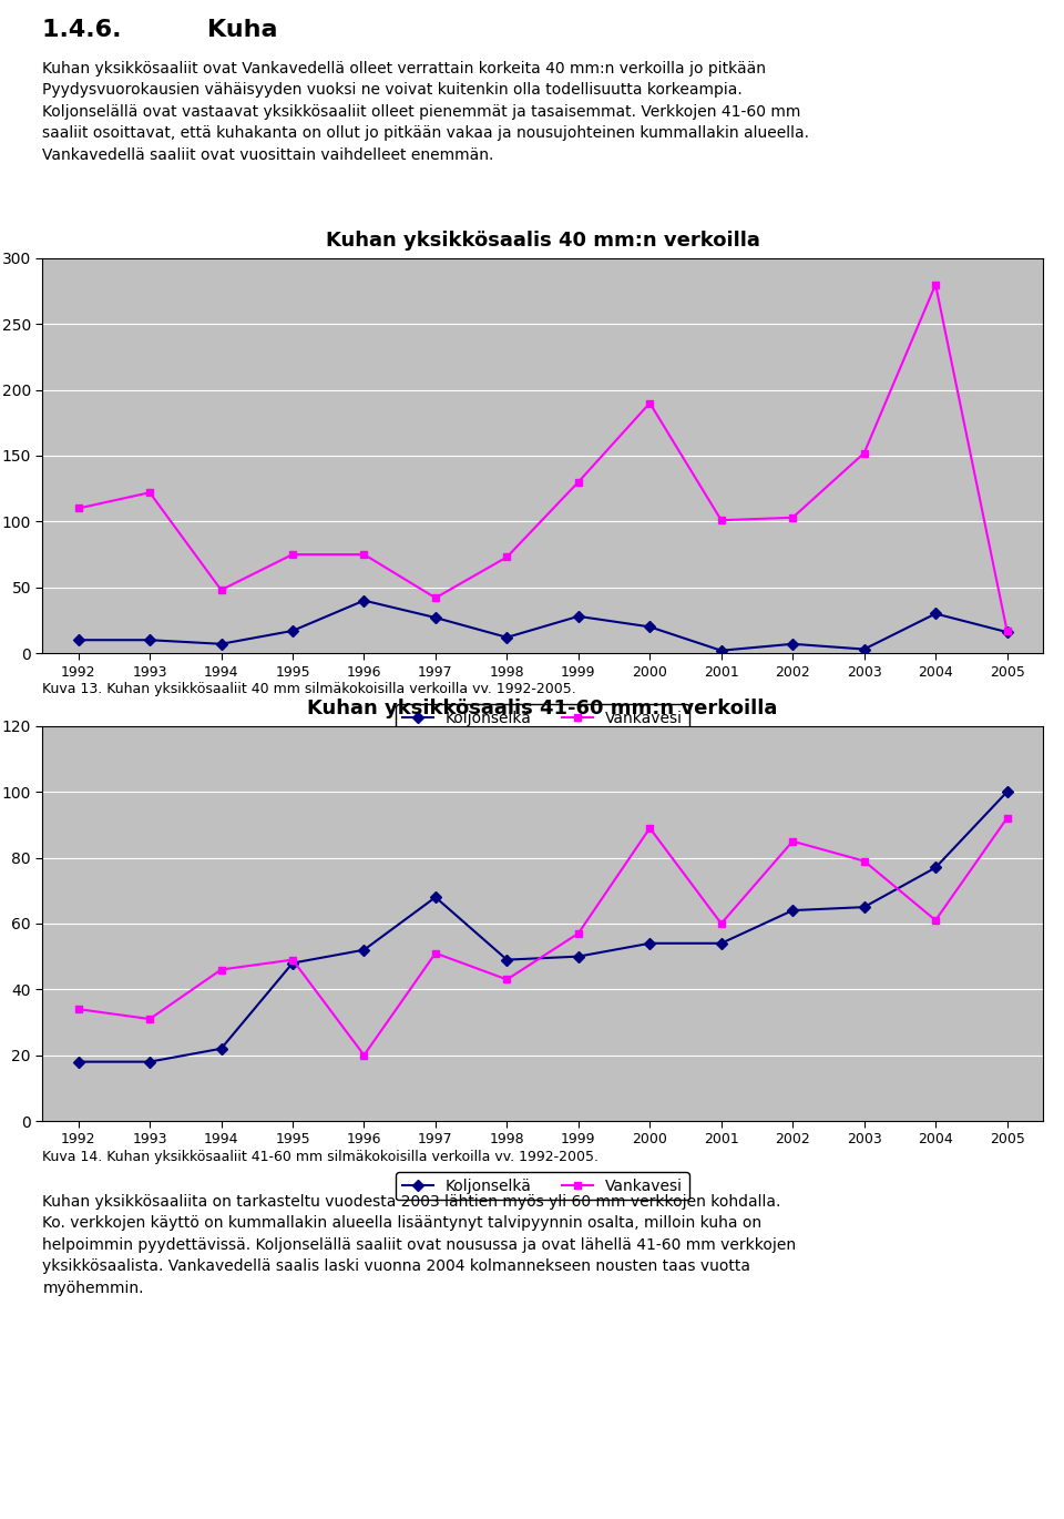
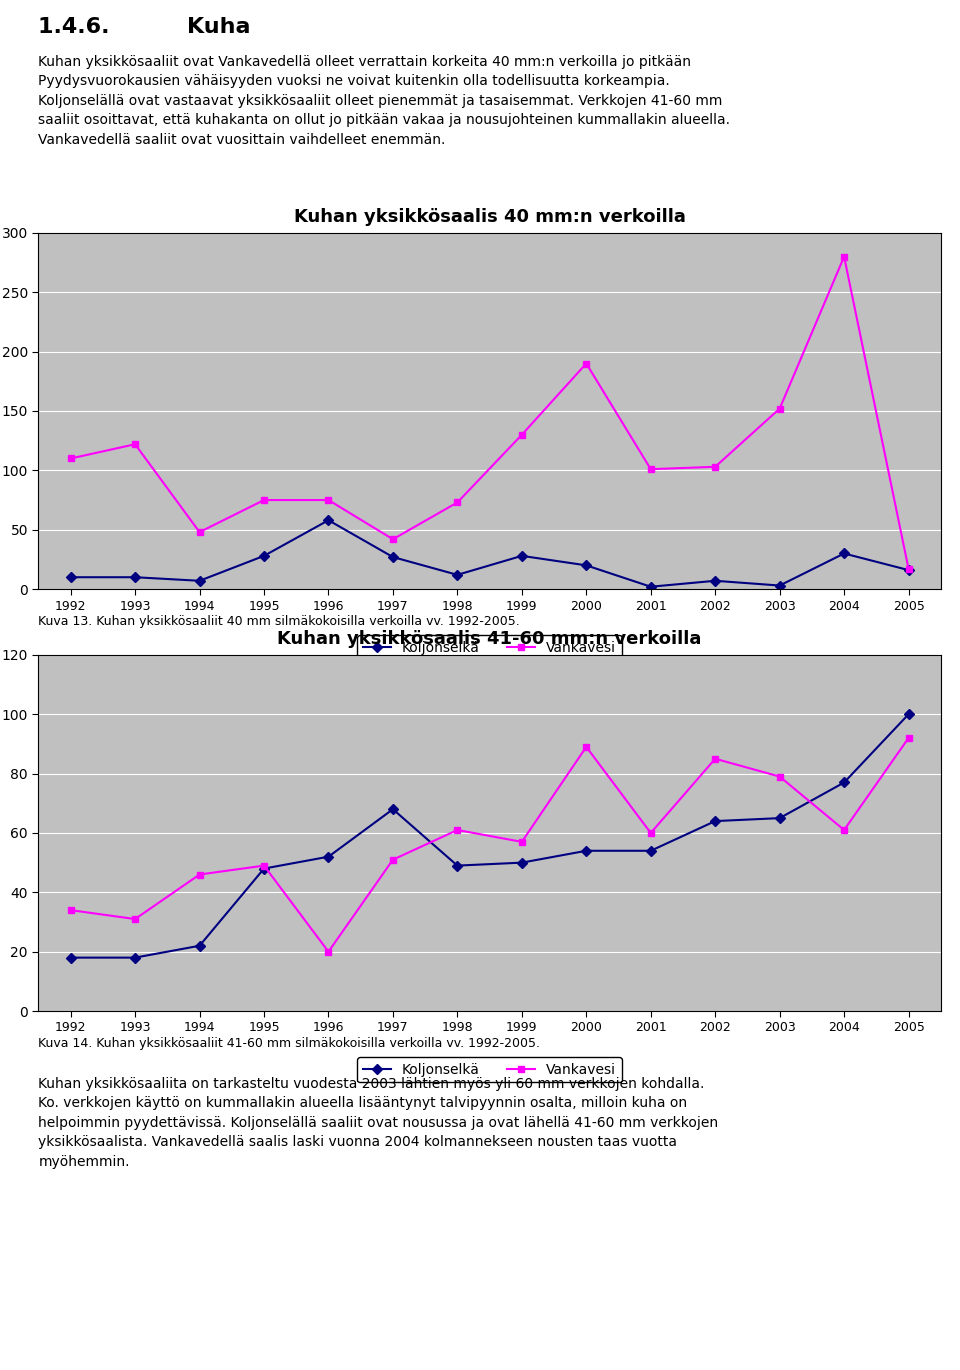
Kuhan yksikkösaalis 40 mm:n verkoilla/Koljonselkä/1995: 17 -> 28
Kuhan yksikkösaalis 40 mm:n verkoilla/Koljonselkä/1996: 40 -> 58
Kuhan yksikkösaalis 41-60 mm:n verkoilla/Vankavesi/1998: 43 -> 61
